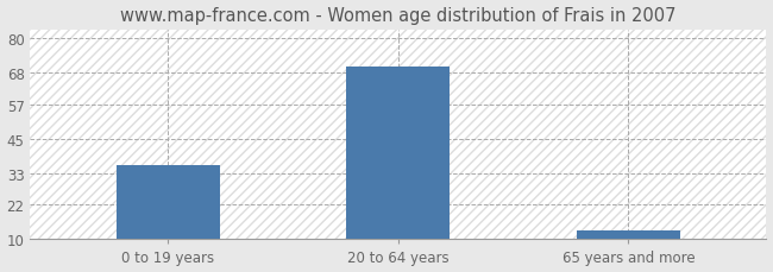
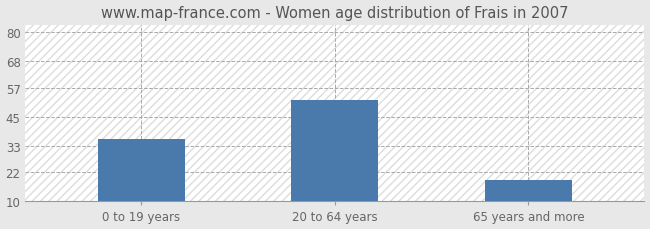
20 to 64 years: 70 -> 52
65 years and more: 13 -> 19
